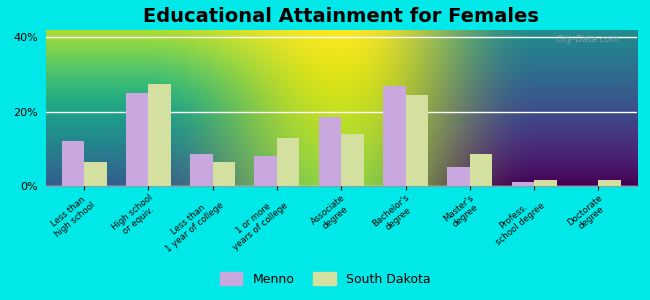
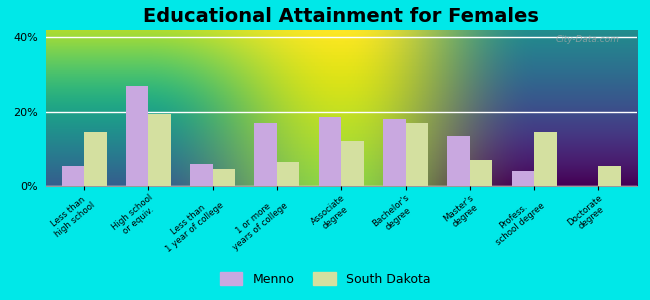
Menno/Less than high school: 12.0% -> 5.5%
South Dakota/Less than high school: 6.5% -> 14.5%
Menno/High school or equiv.: 25.0% -> 27.0%
South Dakota/High school or equiv.: 27.5% -> 19.5%
Menno/Less than 1 year of college: 8.5% -> 6.0%
South Dakota/Less than 1 year of college: 6.5% -> 4.5%
Menno/1 or more years of college: 8.0% -> 17.0%
South Dakota/1 or more years of college: 13.0% -> 6.5%
South Dakota/Associate degree: 14.0% -> 12.0%
Menno/Bachelor's degree: 27.0% -> 18.0%
South Dakota/Bachelor's degree: 24.5% -> 17.0%
Menno/Master's degree: 5.0% -> 13.5%
South Dakota/Master's degree: 8.5% -> 7.0%
Menno/Profess. school degree: 1.0% -> 4.0%
South Dakota/Profess. school degree: 1.5% -> 14.5%
South Dakota/Doctorate degree: 1.5% -> 5.5%
